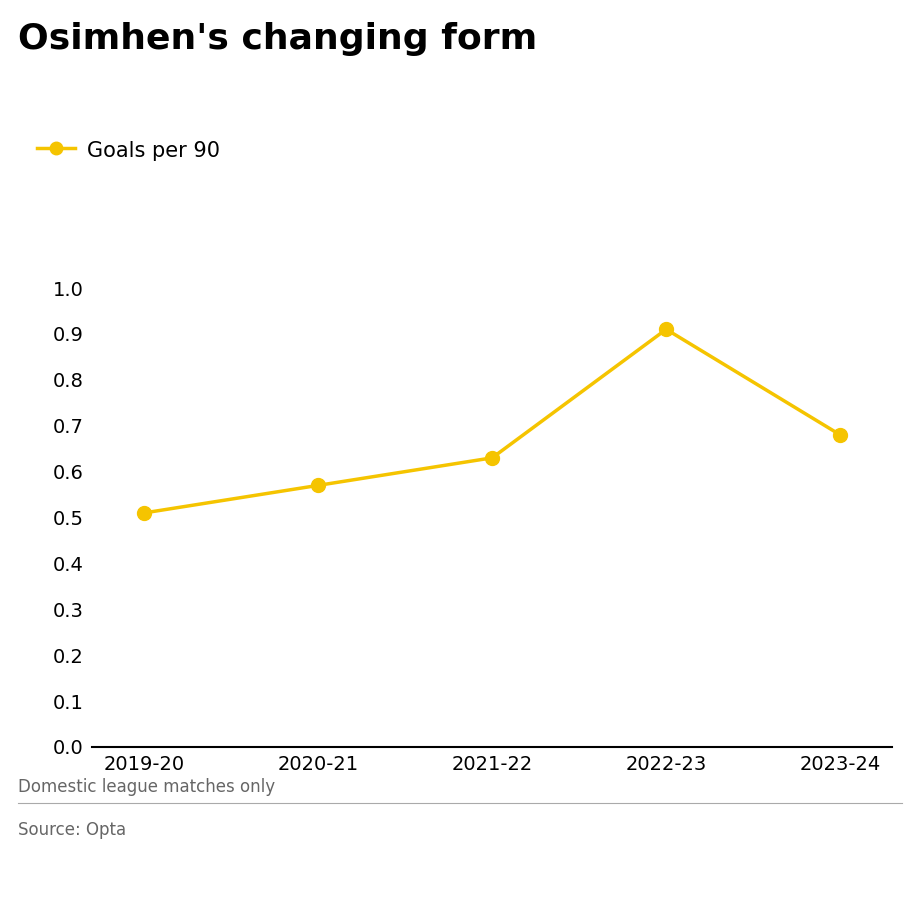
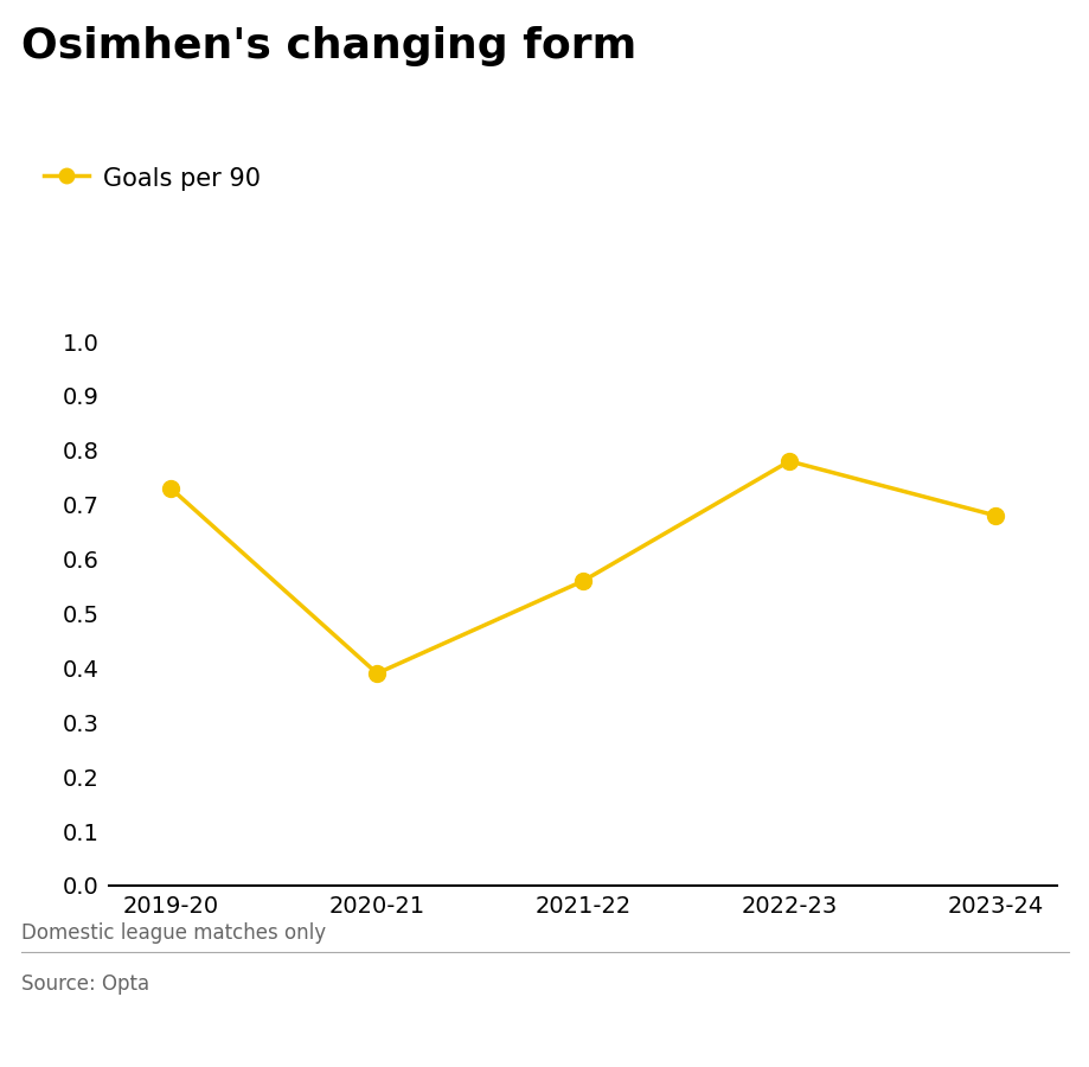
2019-20: 0.51 -> 0.73
2020-21: 0.57 -> 0.39
2021-22: 0.63 -> 0.56
2022-23: 0.91 -> 0.78
